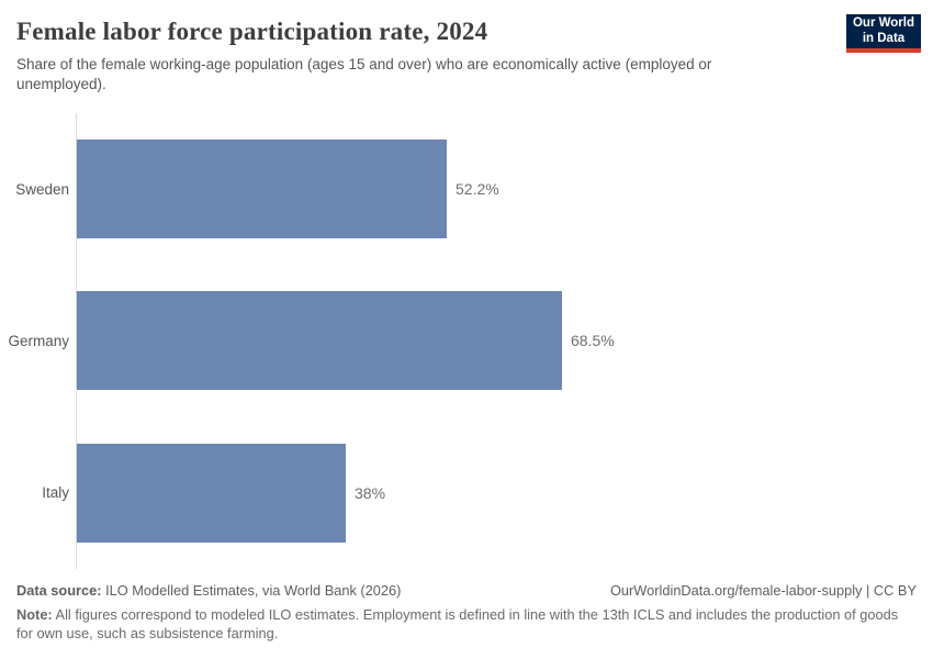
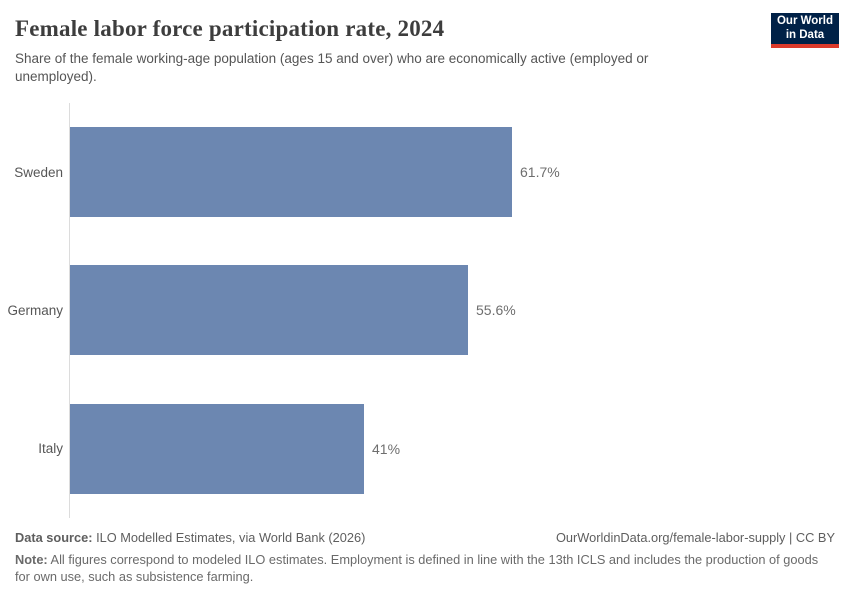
Sweden: 52.2% -> 61.7%
Germany: 68.5% -> 55.6%
Italy: 38% -> 41%
